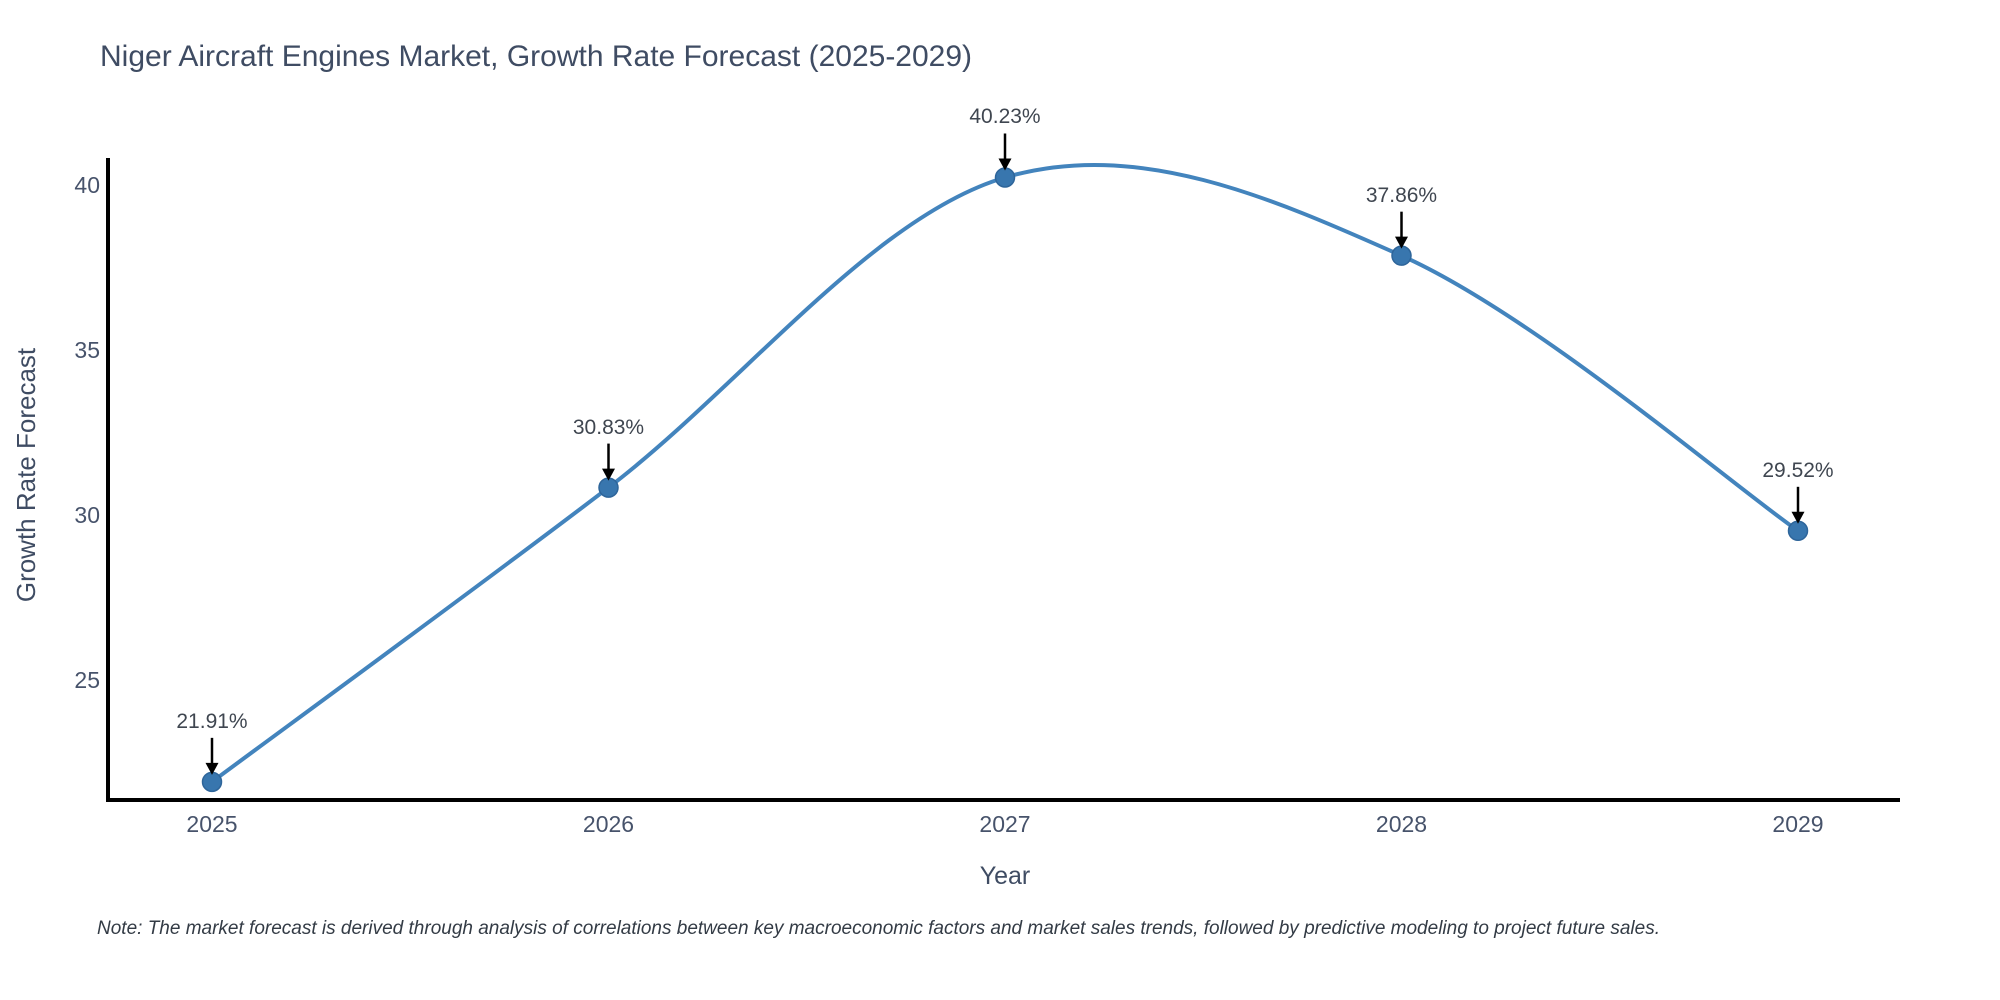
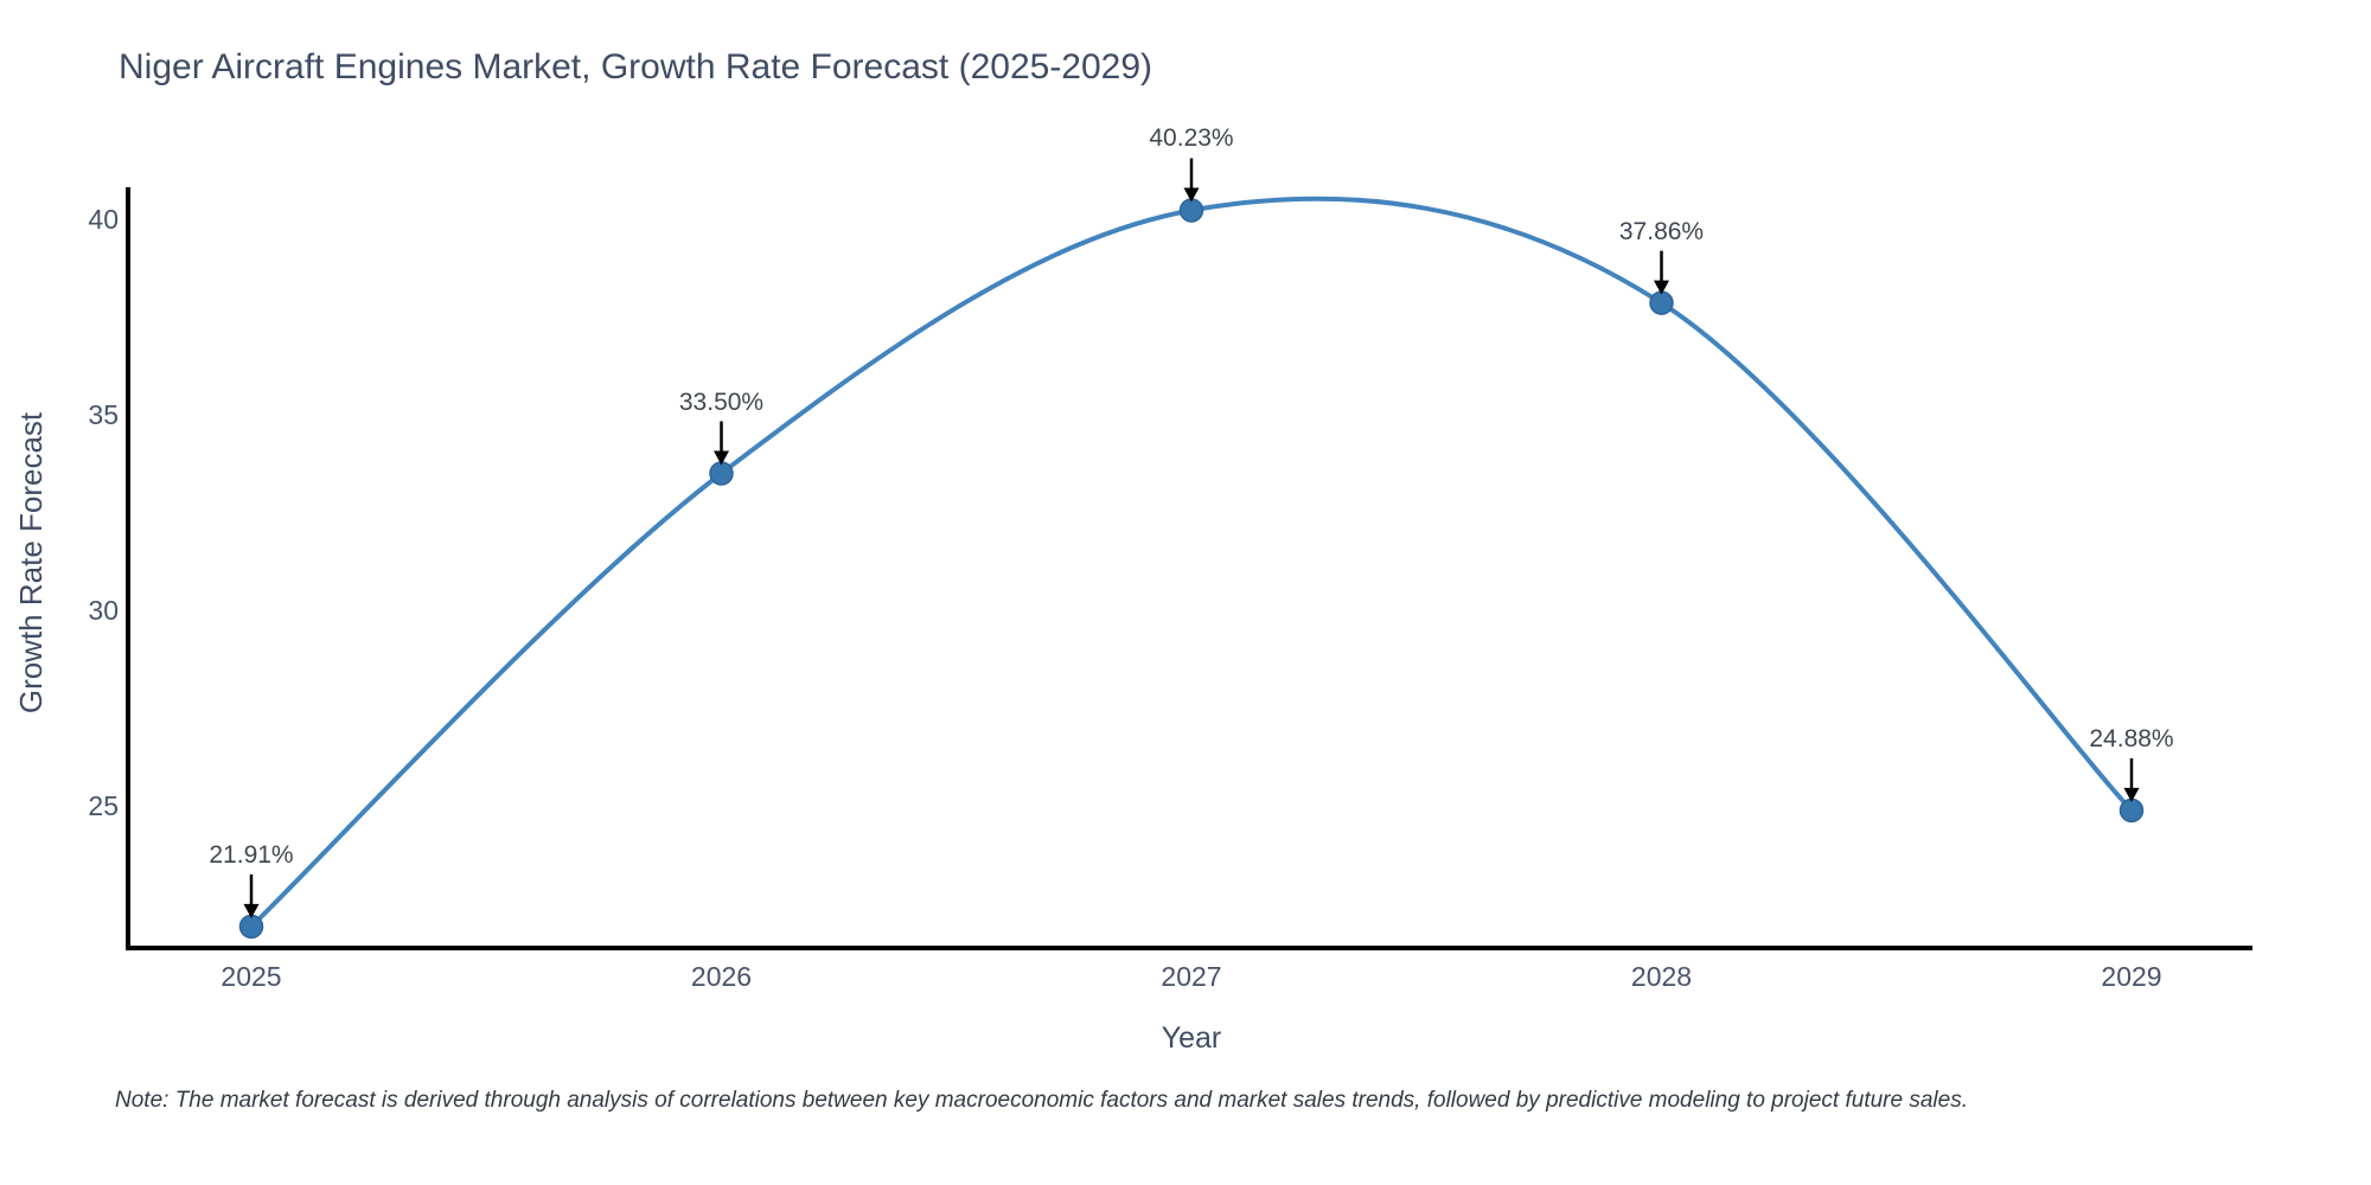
2026: 30.83% -> 33.50%
2029: 29.52% -> 24.88%
